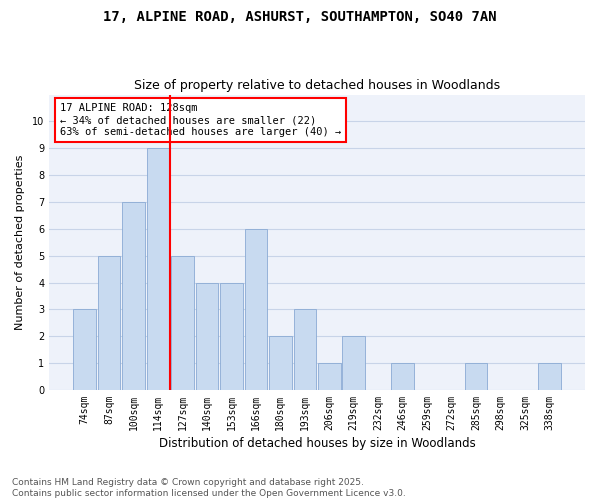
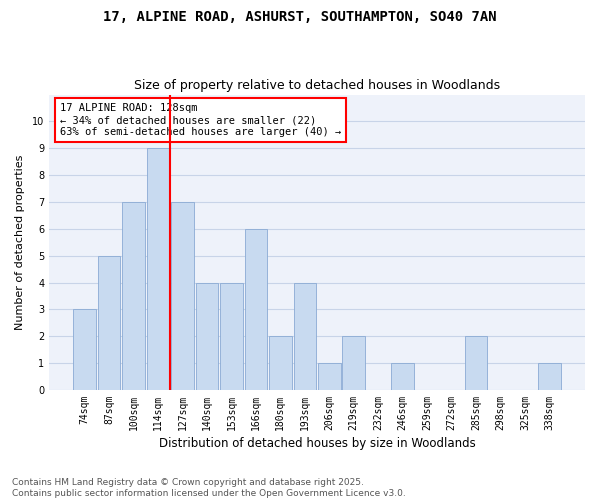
127sqm: 5 -> 7
193sqm: 3 -> 4
285sqm: 1 -> 2
